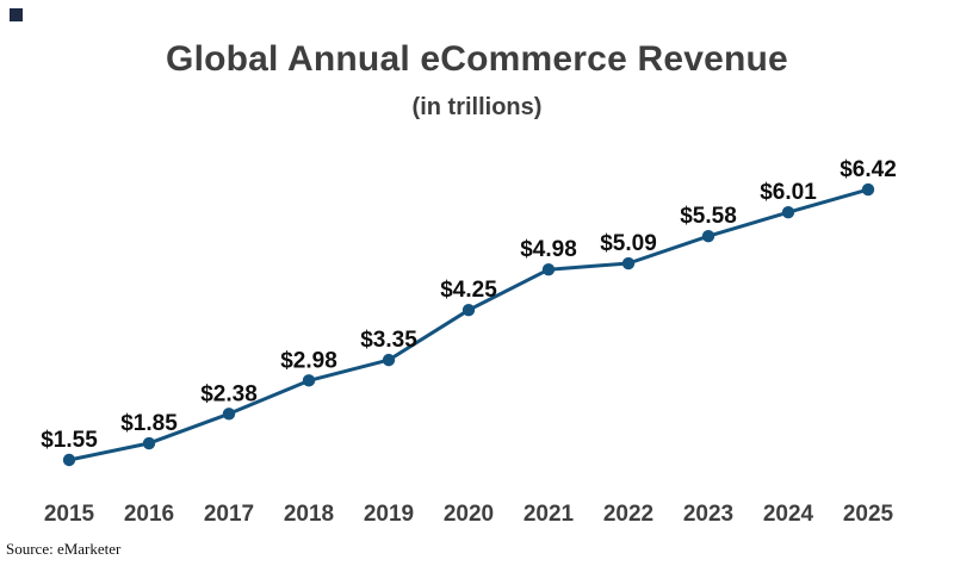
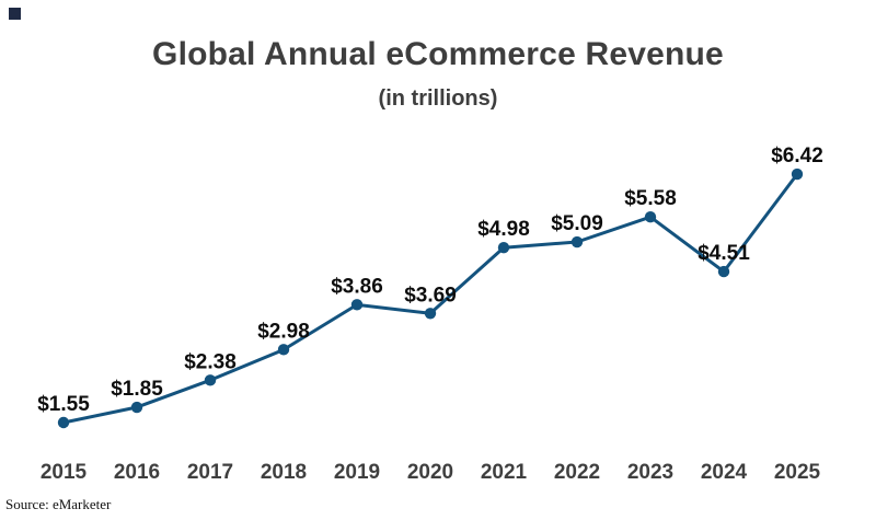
2019: $3.35 -> $3.86
2020: $4.25 -> $3.69
2024: $6.01 -> $4.51
